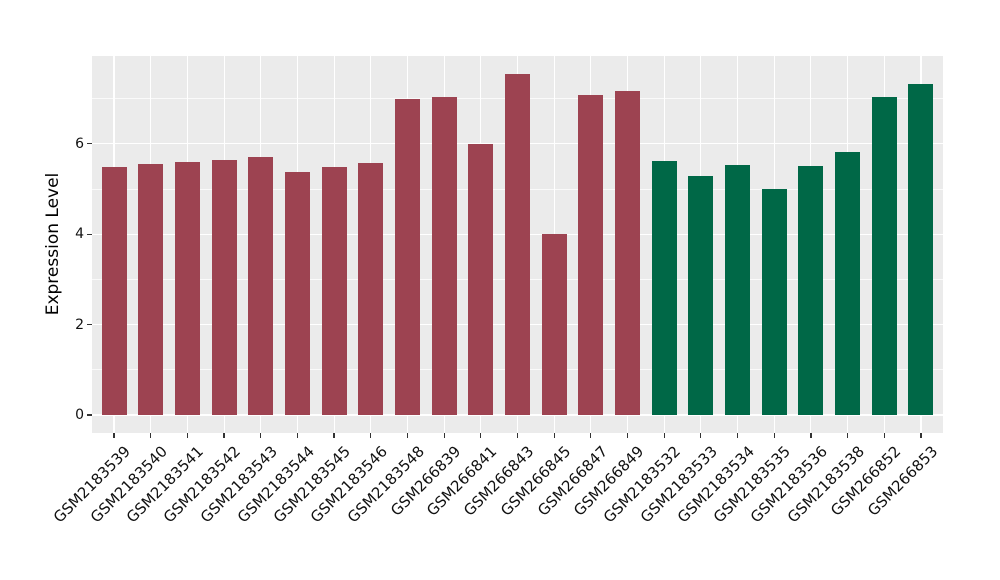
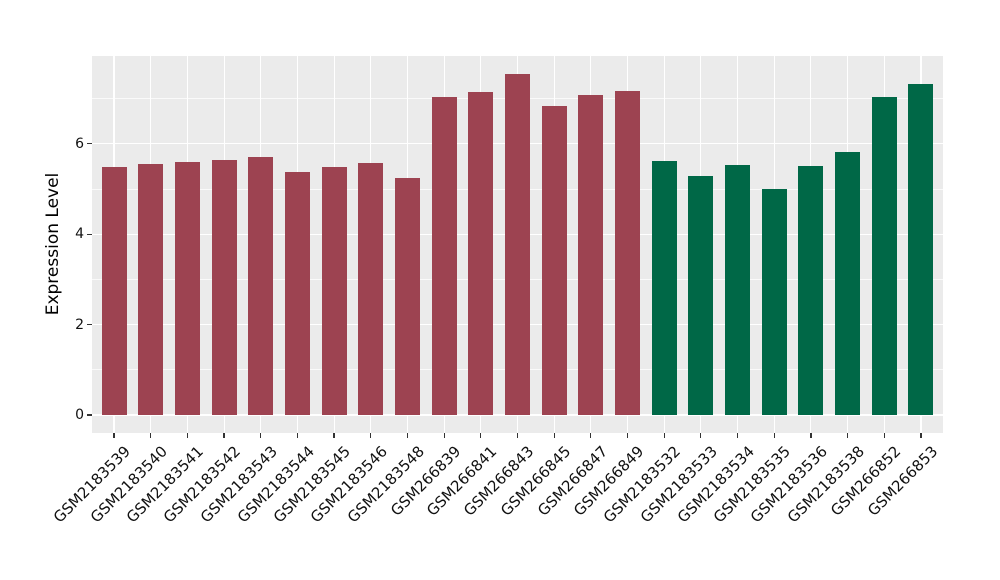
GSM2183548: 7.0 -> 5.2
GSM266841: 6.0 -> 7.2
GSM266845: 4.0 -> 6.8
